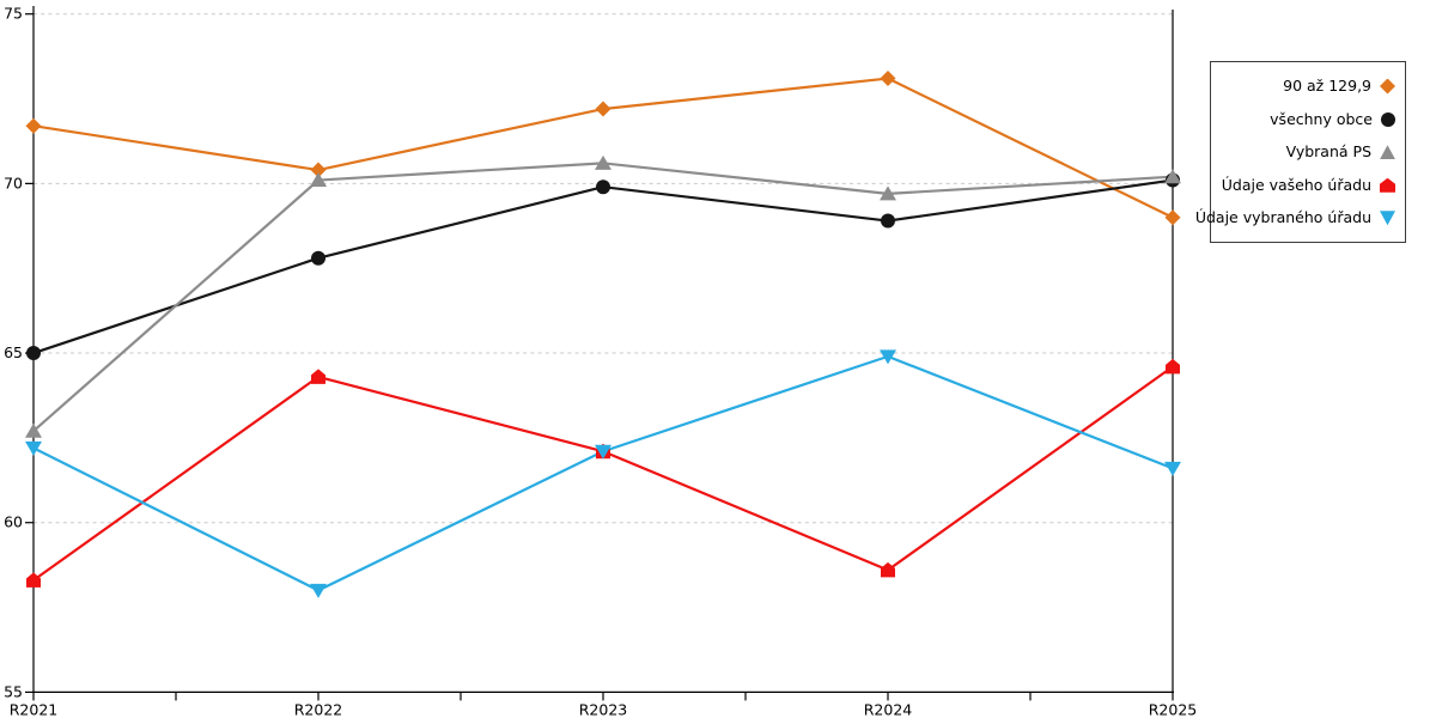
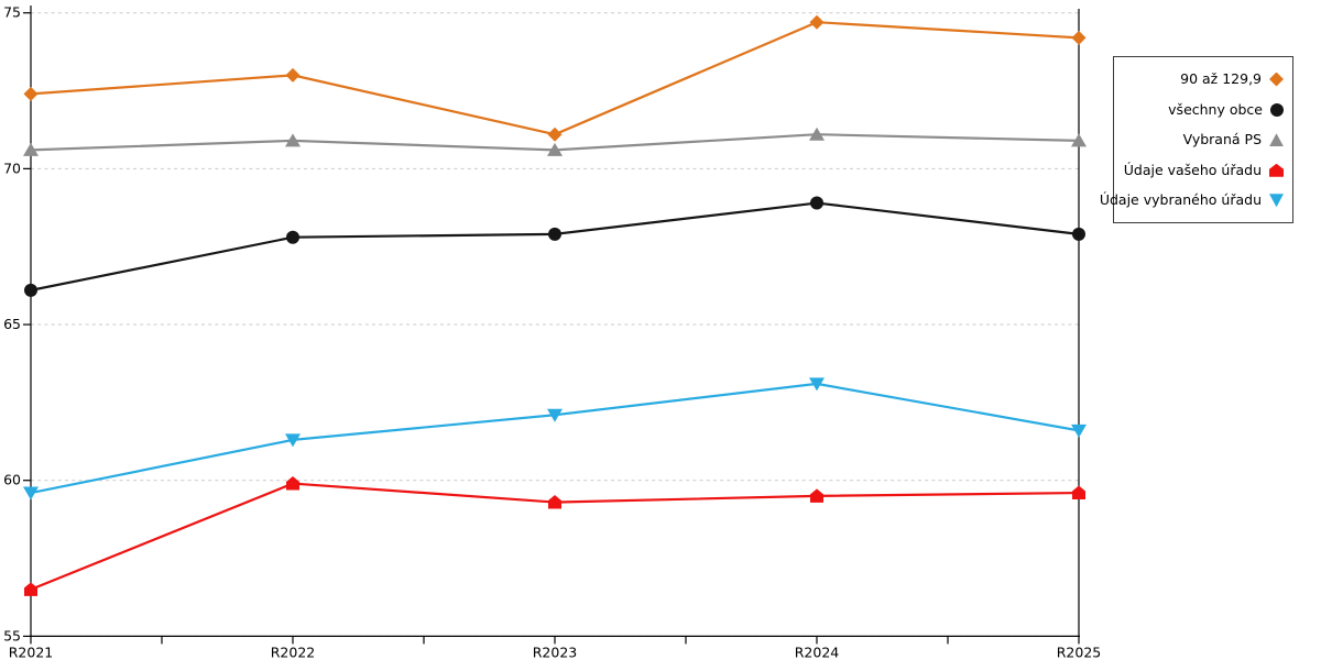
90 až 129,9/R2021: 71.7 -> 72.4
všechny obce/R2021: 65.0 -> 66.1
Vybraná PS/R2021: 62.7 -> 70.6
Údaje vašeho úřadu/R2021: 58.3 -> 56.5
Údaje vybraného úřadu/R2021: 62.2 -> 59.6
90 až 129,9/R2022: 70.4 -> 73.0
Vybraná PS/R2022: 70.1 -> 70.9
Údaje vašeho úřadu/R2022: 64.3 -> 59.9
Údaje vybraného úřadu/R2022: 58.0 -> 61.3
90 až 129,9/R2023: 72.2 -> 71.1
všechny obce/R2023: 69.9 -> 67.9
Údaje vašeho úřadu/R2023: 62.1 -> 59.3
90 až 129,9/R2024: 73.1 -> 74.7
Vybraná PS/R2024: 69.7 -> 71.1
Údaje vašeho úřadu/R2024: 58.6 -> 59.5
Údaje vybraného úřadu/R2024: 64.9 -> 63.1
90 až 129,9/R2025: 69.0 -> 74.2
všechny obce/R2025: 70.1 -> 67.9
Vybraná PS/R2025: 70.2 -> 70.9
Údaje vašeho úřadu/R2025: 64.6 -> 59.6
